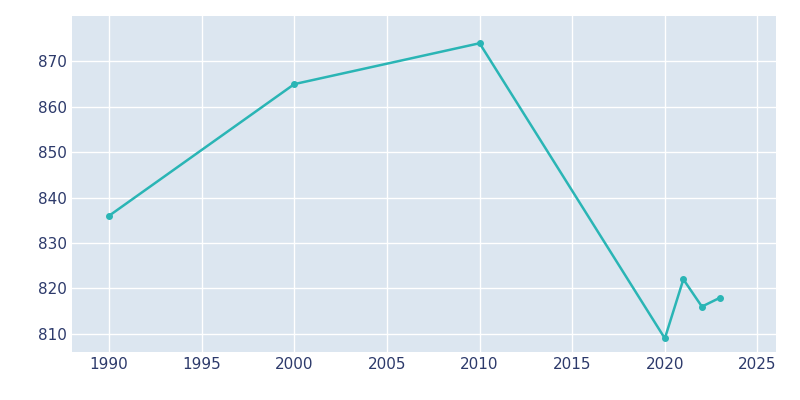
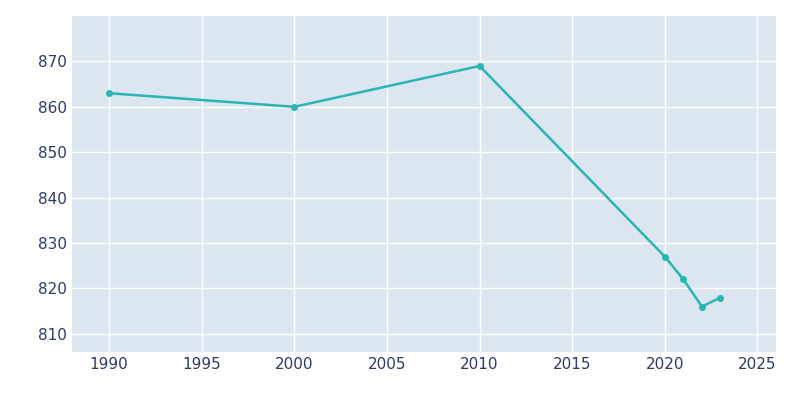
1990: 836 -> 863
2000: 865 -> 860
2010: 874 -> 869
2020: 809 -> 827
